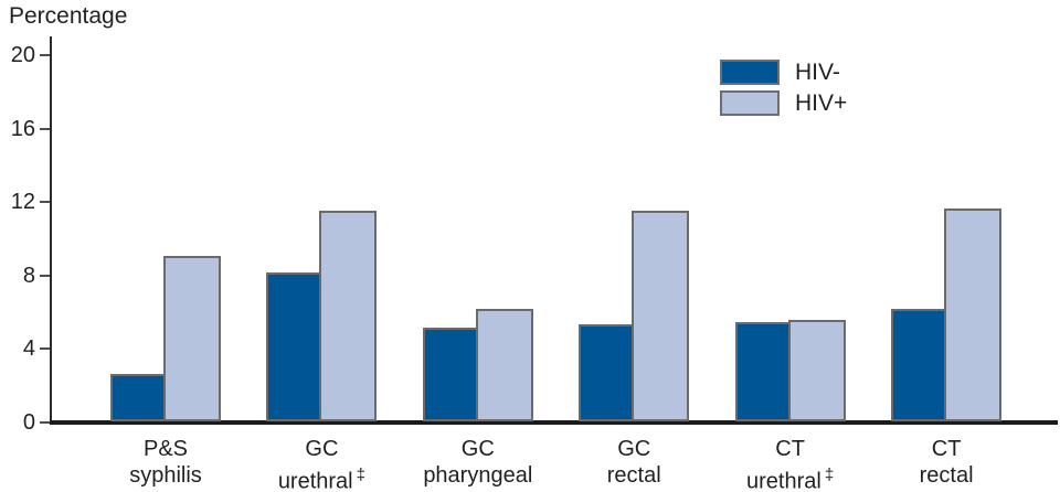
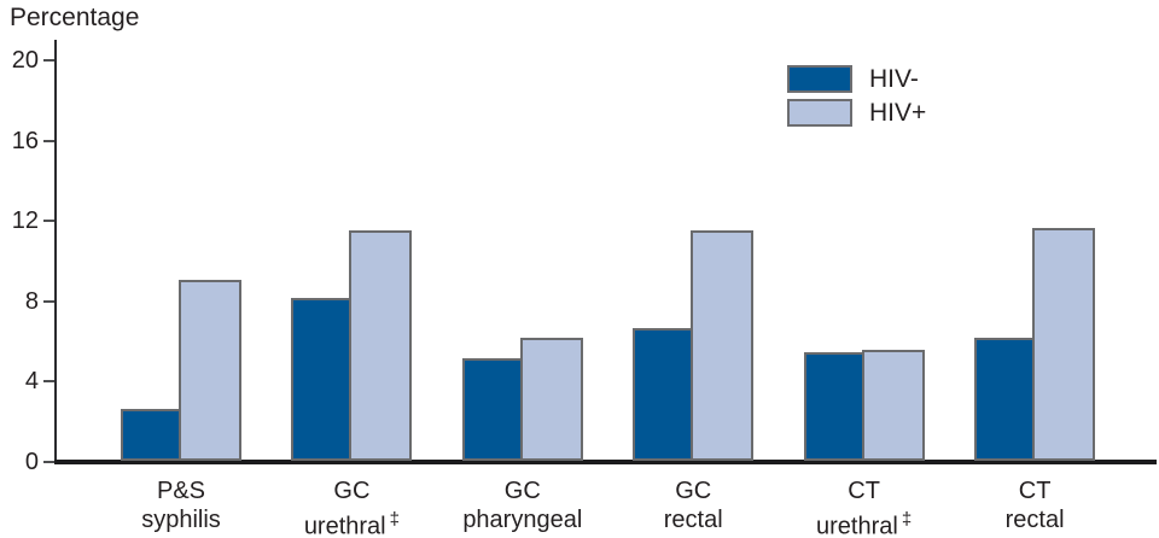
HIV-/GC rectal: 5.3 -> 6.6
